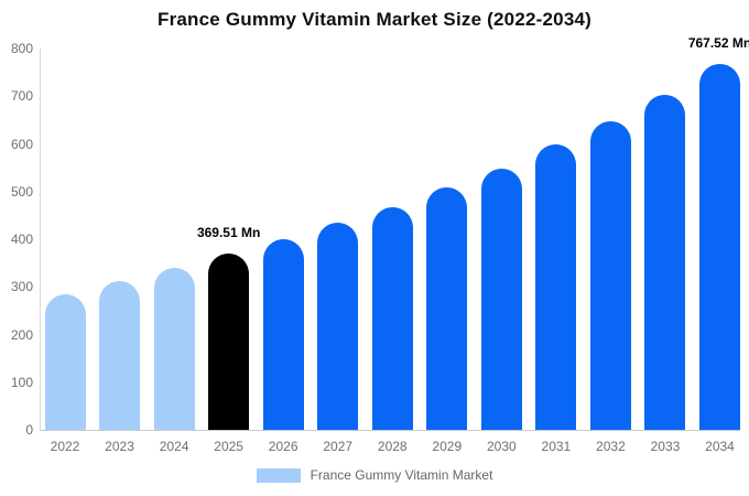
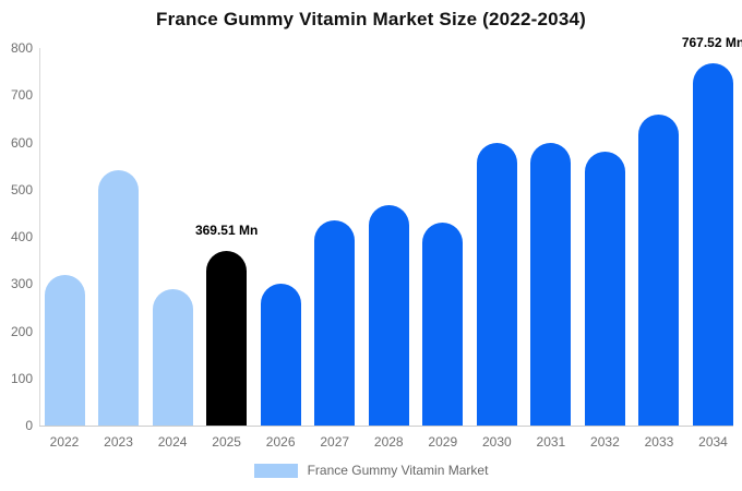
2022: 280 -> 320
2023: 310 -> 540
2024: 340 -> 290
2026: 400 -> 300
2029: 510 -> 430
2030: 550 -> 600
2032: 650 -> 580
2033: 700 -> 660
